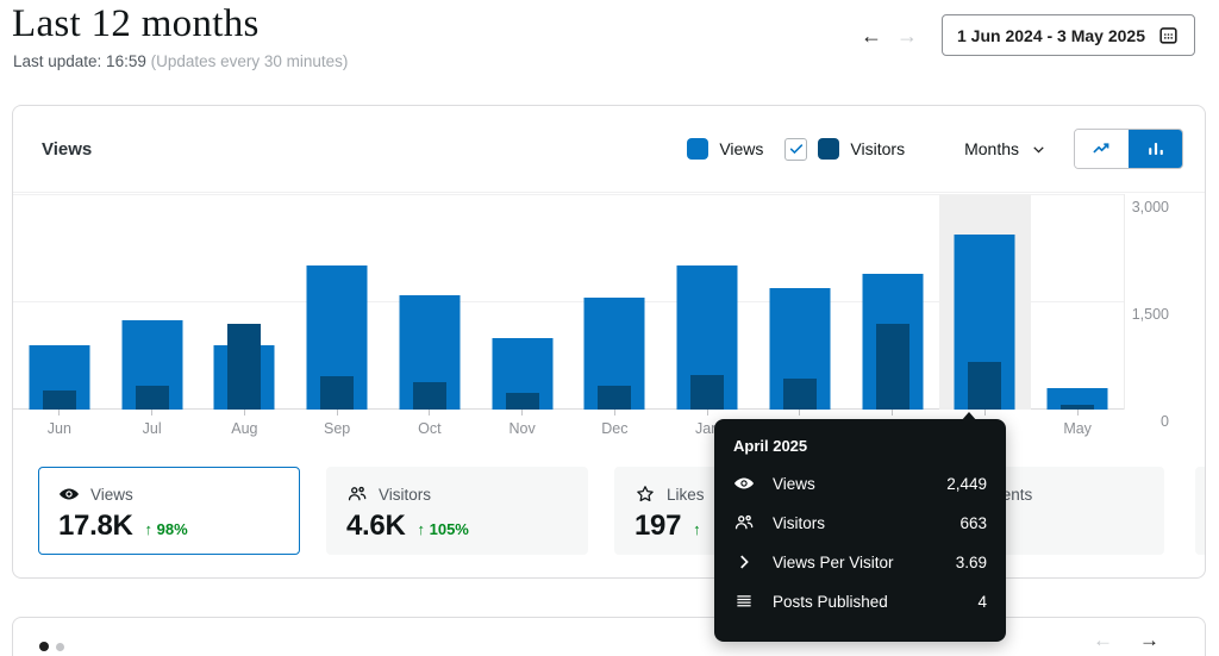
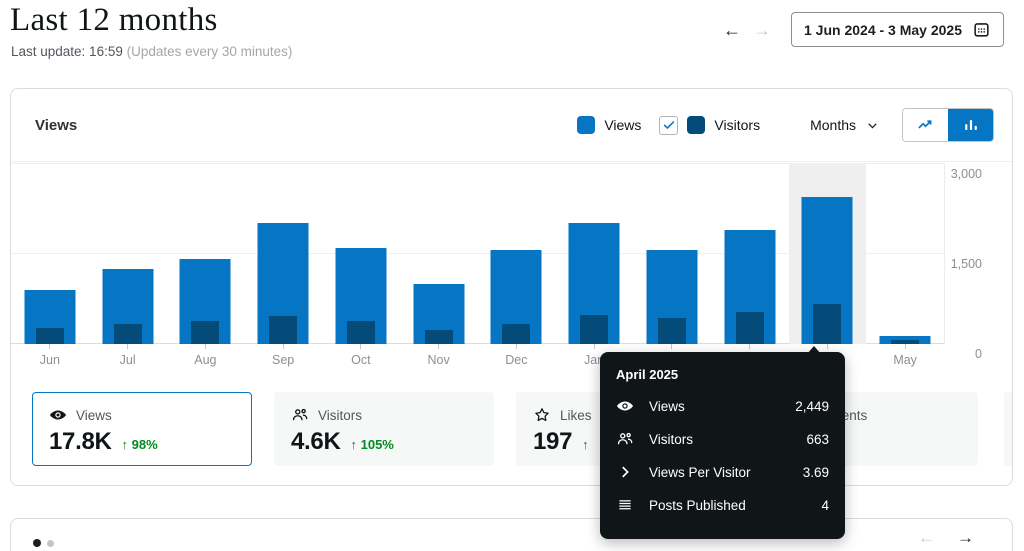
Views/Aug: 900 -> 1400
Visitors/Aug: 1200 -> 400
Views/Feb: 1700 -> 1600
Visitors/Mar: 1200 -> 500
Views/May: 300 -> 100
